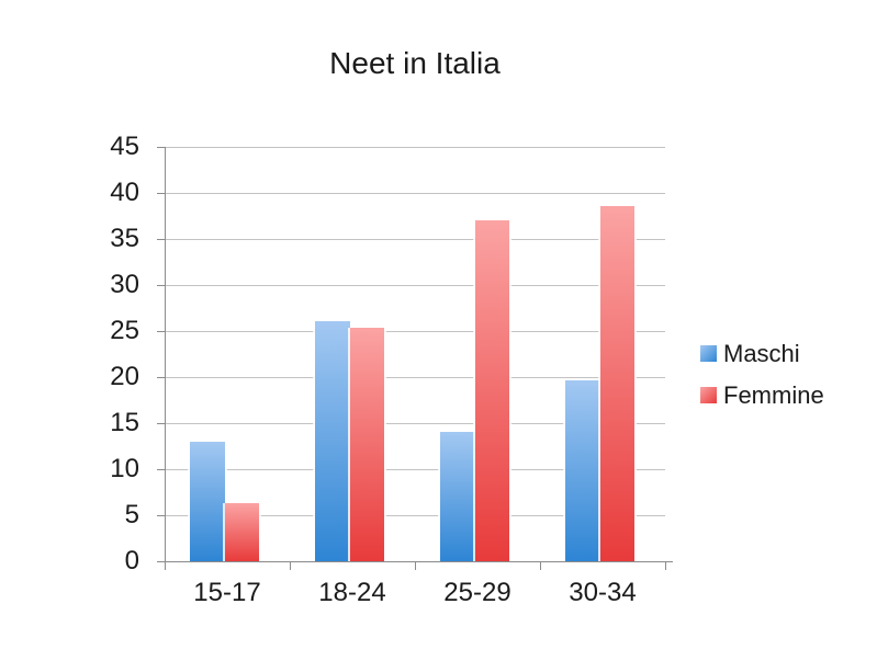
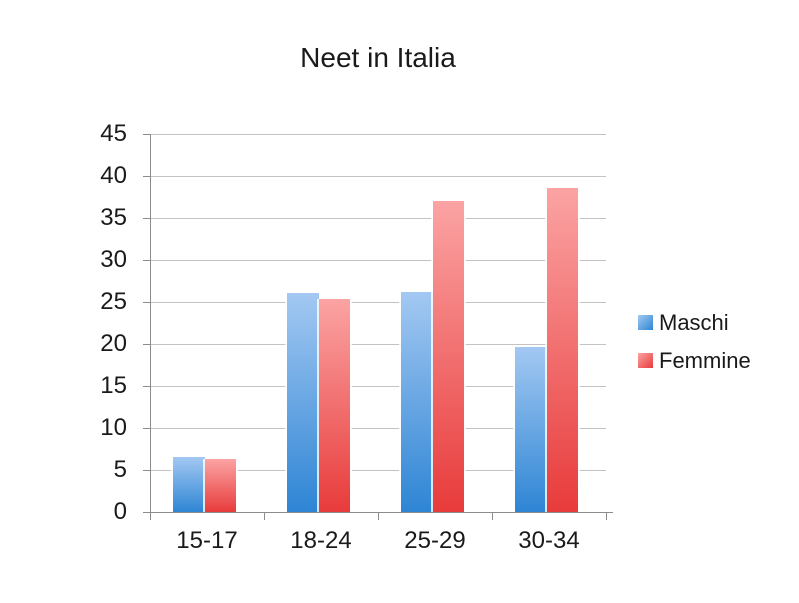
Maschi/15-17: 13 -> 6
Maschi/25-29: 14 -> 26
